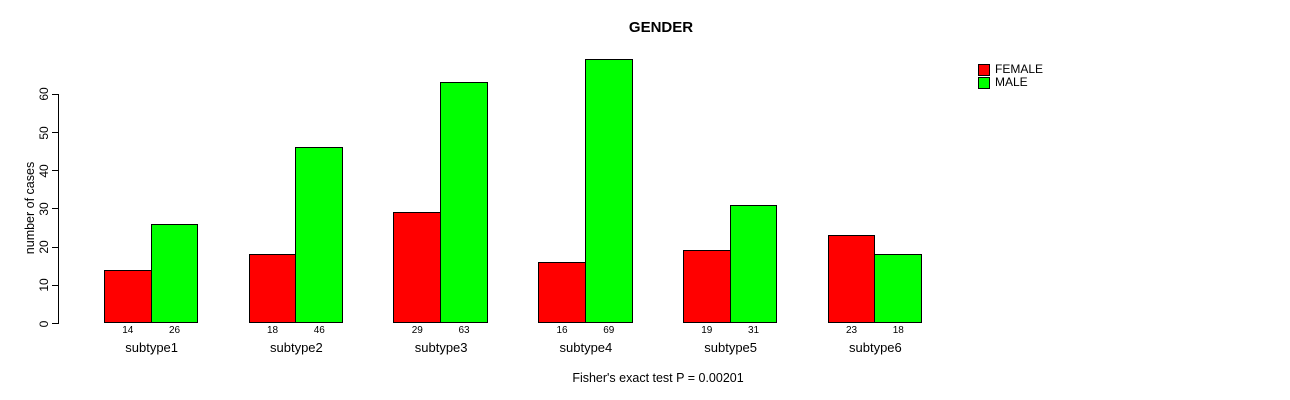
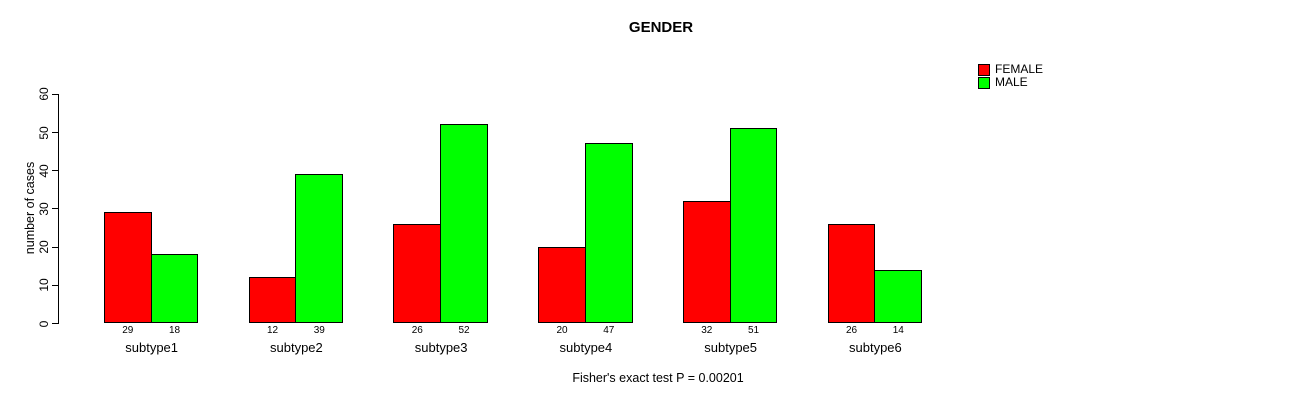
FEMALE/subtype1: 14 -> 29
MALE/subtype1: 26 -> 18
FEMALE/subtype2: 18 -> 12
MALE/subtype2: 46 -> 39
FEMALE/subtype3: 29 -> 26
MALE/subtype3: 63 -> 52
FEMALE/subtype4: 16 -> 20
MALE/subtype4: 69 -> 47
FEMALE/subtype5: 19 -> 32
MALE/subtype5: 31 -> 51
FEMALE/subtype6: 23 -> 26
MALE/subtype6: 18 -> 14
